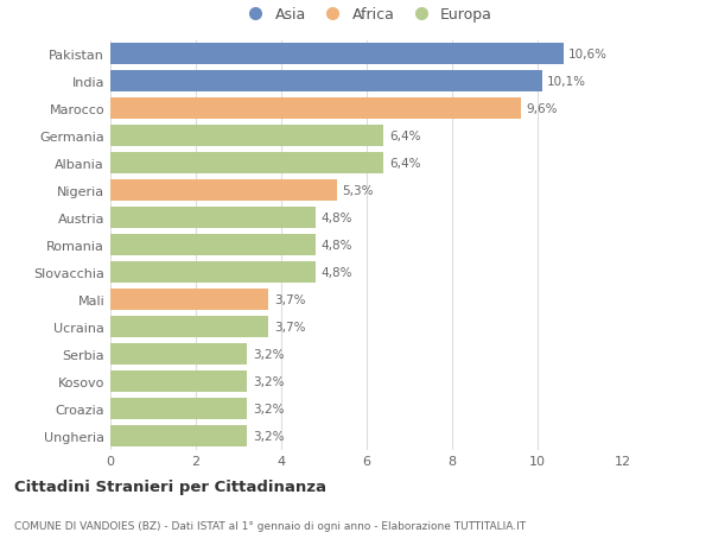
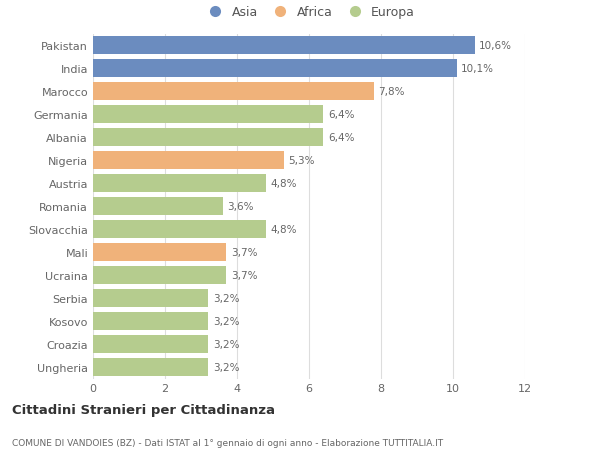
Marocco: 9,6% -> 7,8%
Romania: 4,8% -> 3,6%
